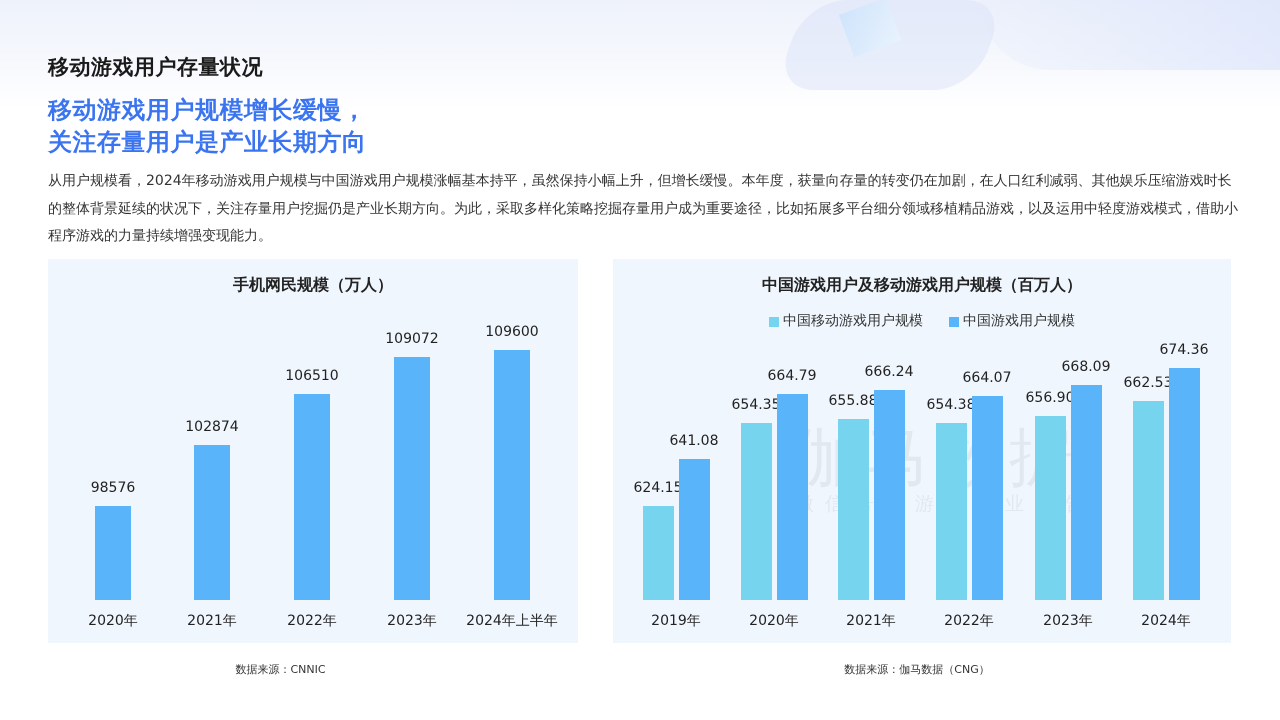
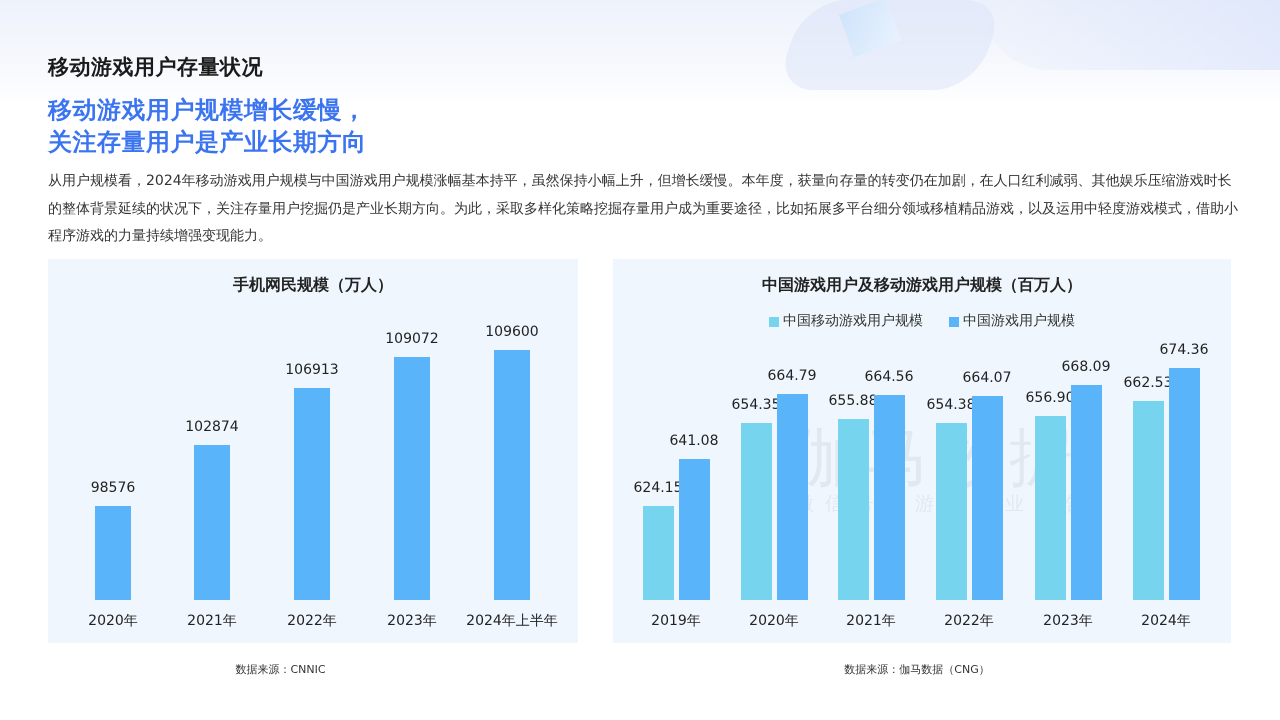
手机网民规模（万人）/2022年: 106510 -> 106913
中国游戏用户及移动游戏用户规模（百万人）/中国游戏用户规模/2021年: 666.24 -> 664.56
